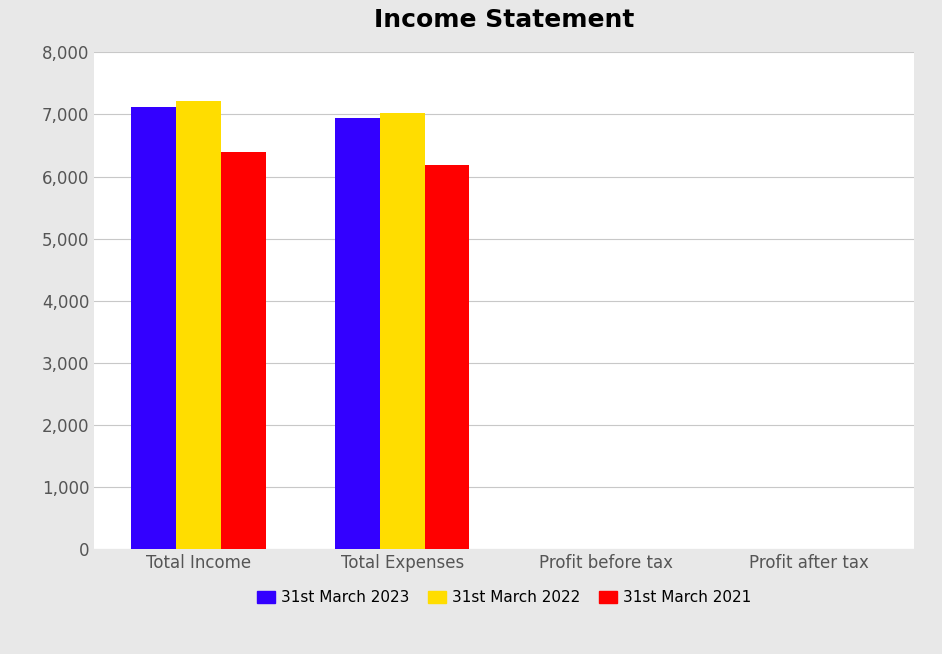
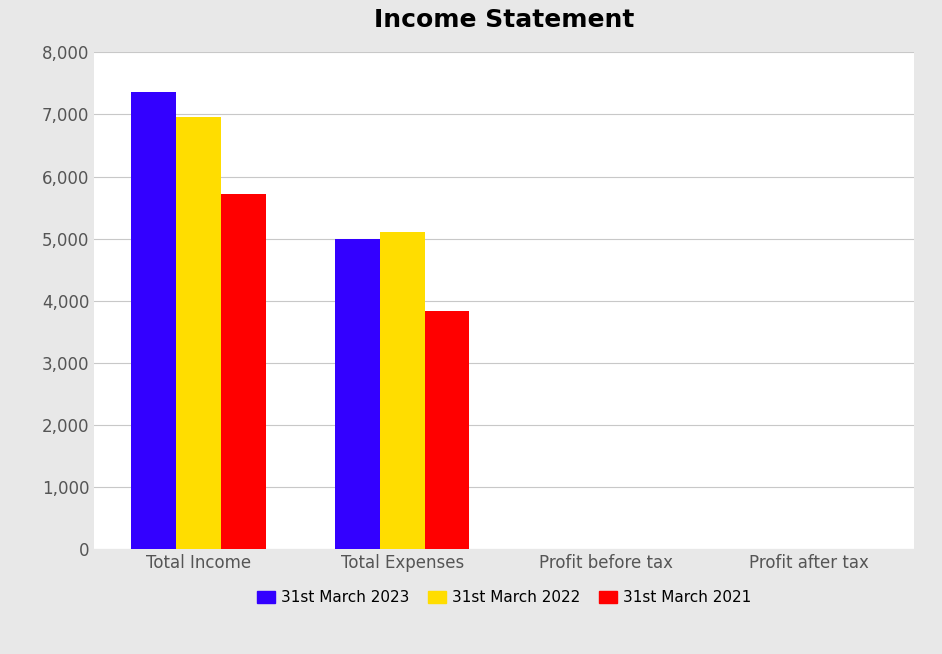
31st March 2023/Total Income: 7,120 -> 7,360
31st March 2022/Total Income: 7,220 -> 6,960
31st March 2021/Total Income: 6,400 -> 5,720
31st March 2023/Total Expenses: 6,940 -> 5,000
31st March 2022/Total Expenses: 7,020 -> 5,100
31st March 2021/Total Expenses: 6,180 -> 3,840
